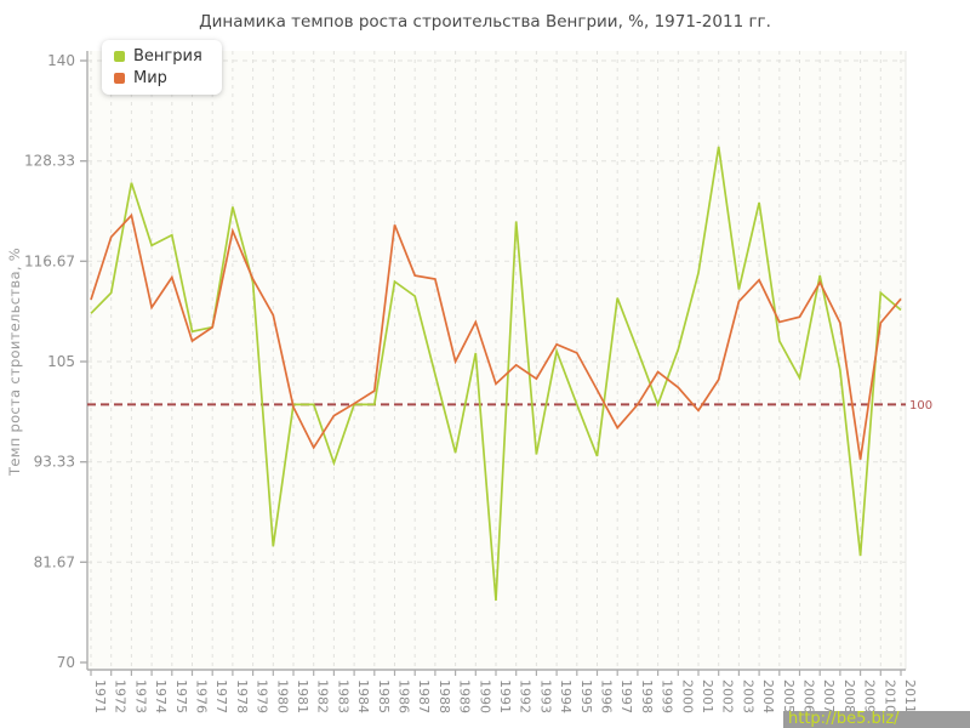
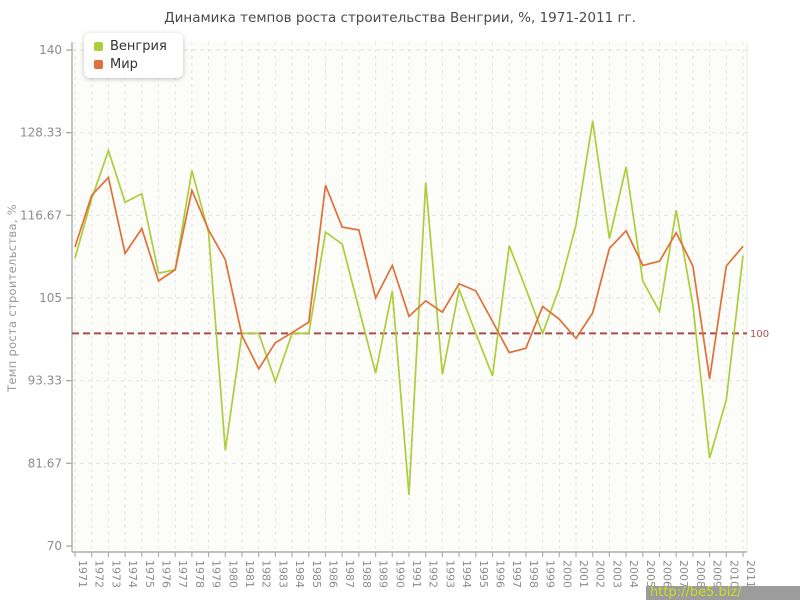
Венгрия/1972: 113 -> 119
Мир/1998: 100 -> 98
Венгрия/2007: 115 -> 117
Венгрия/2010: 113 -> 91
